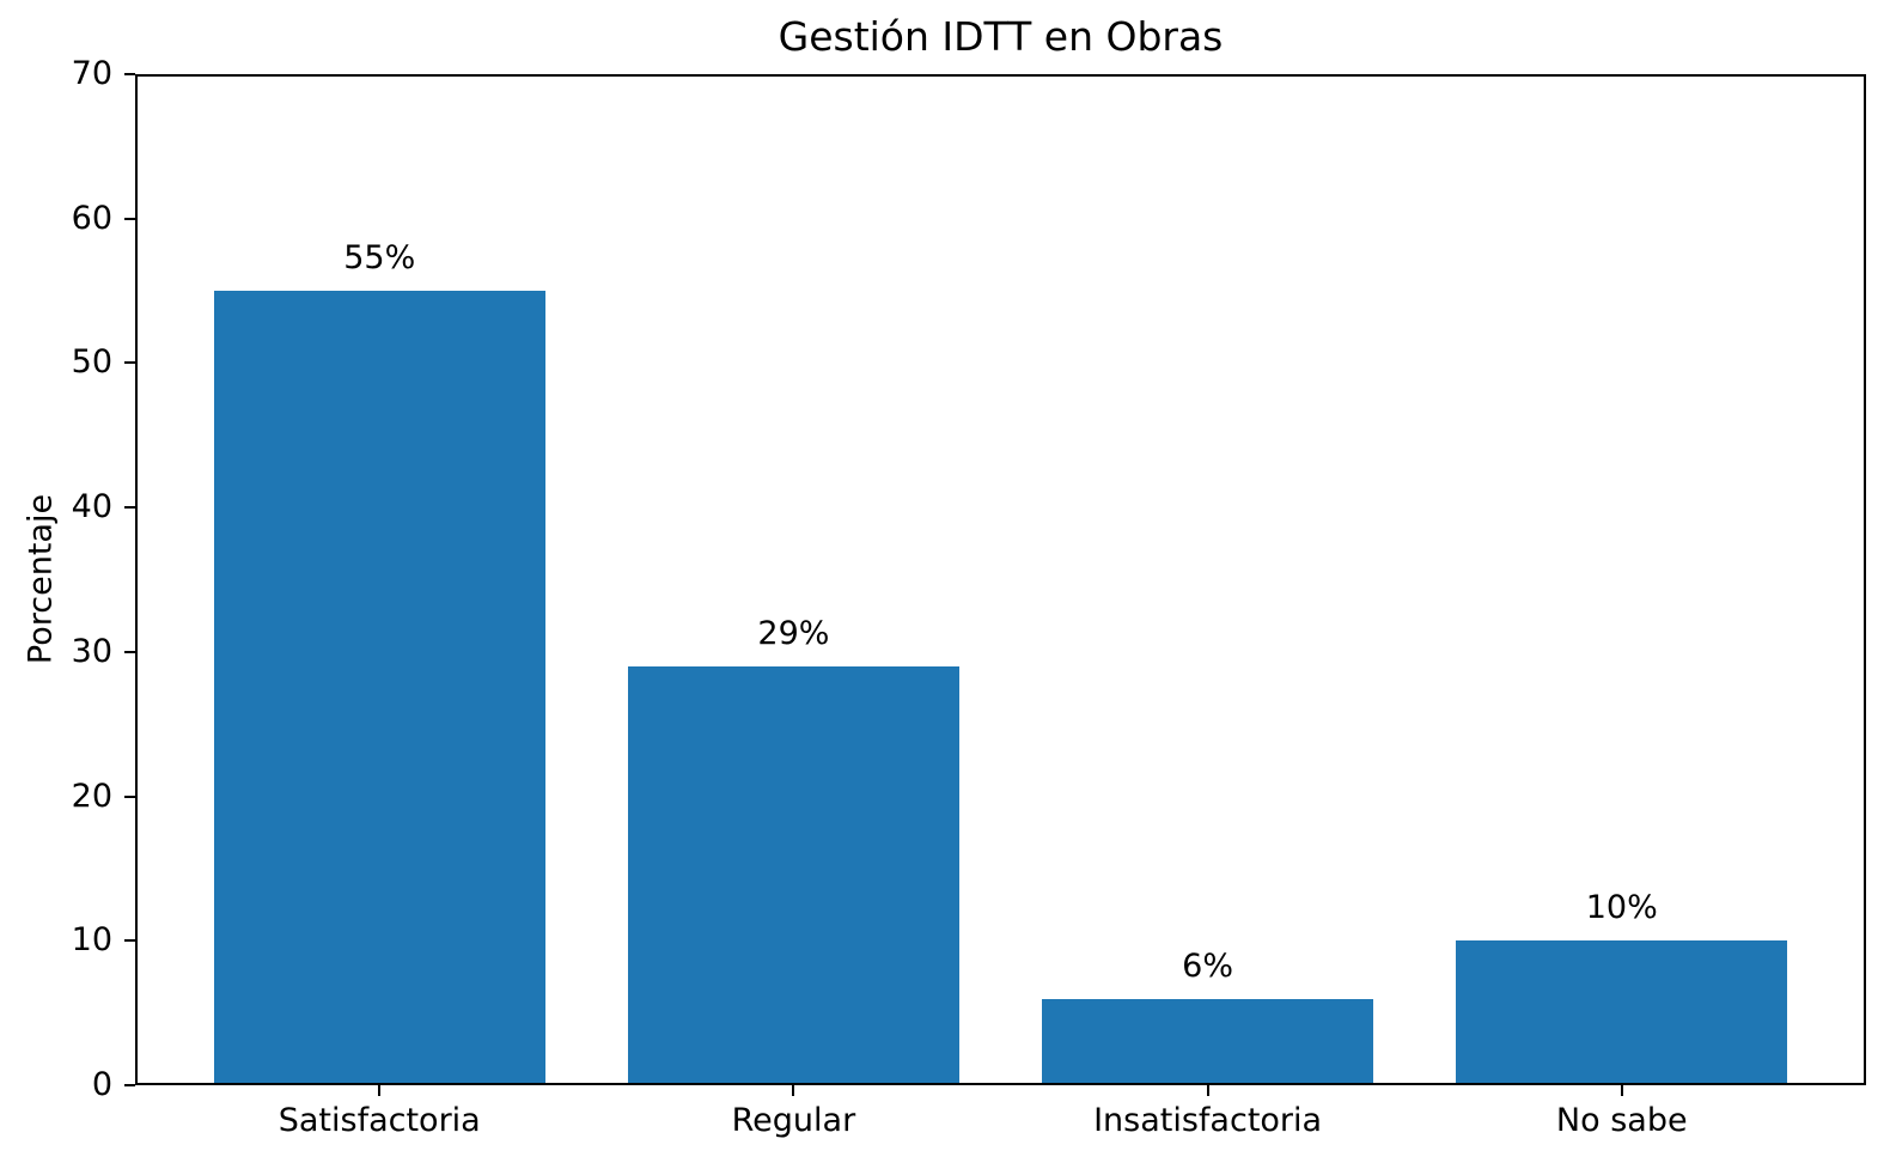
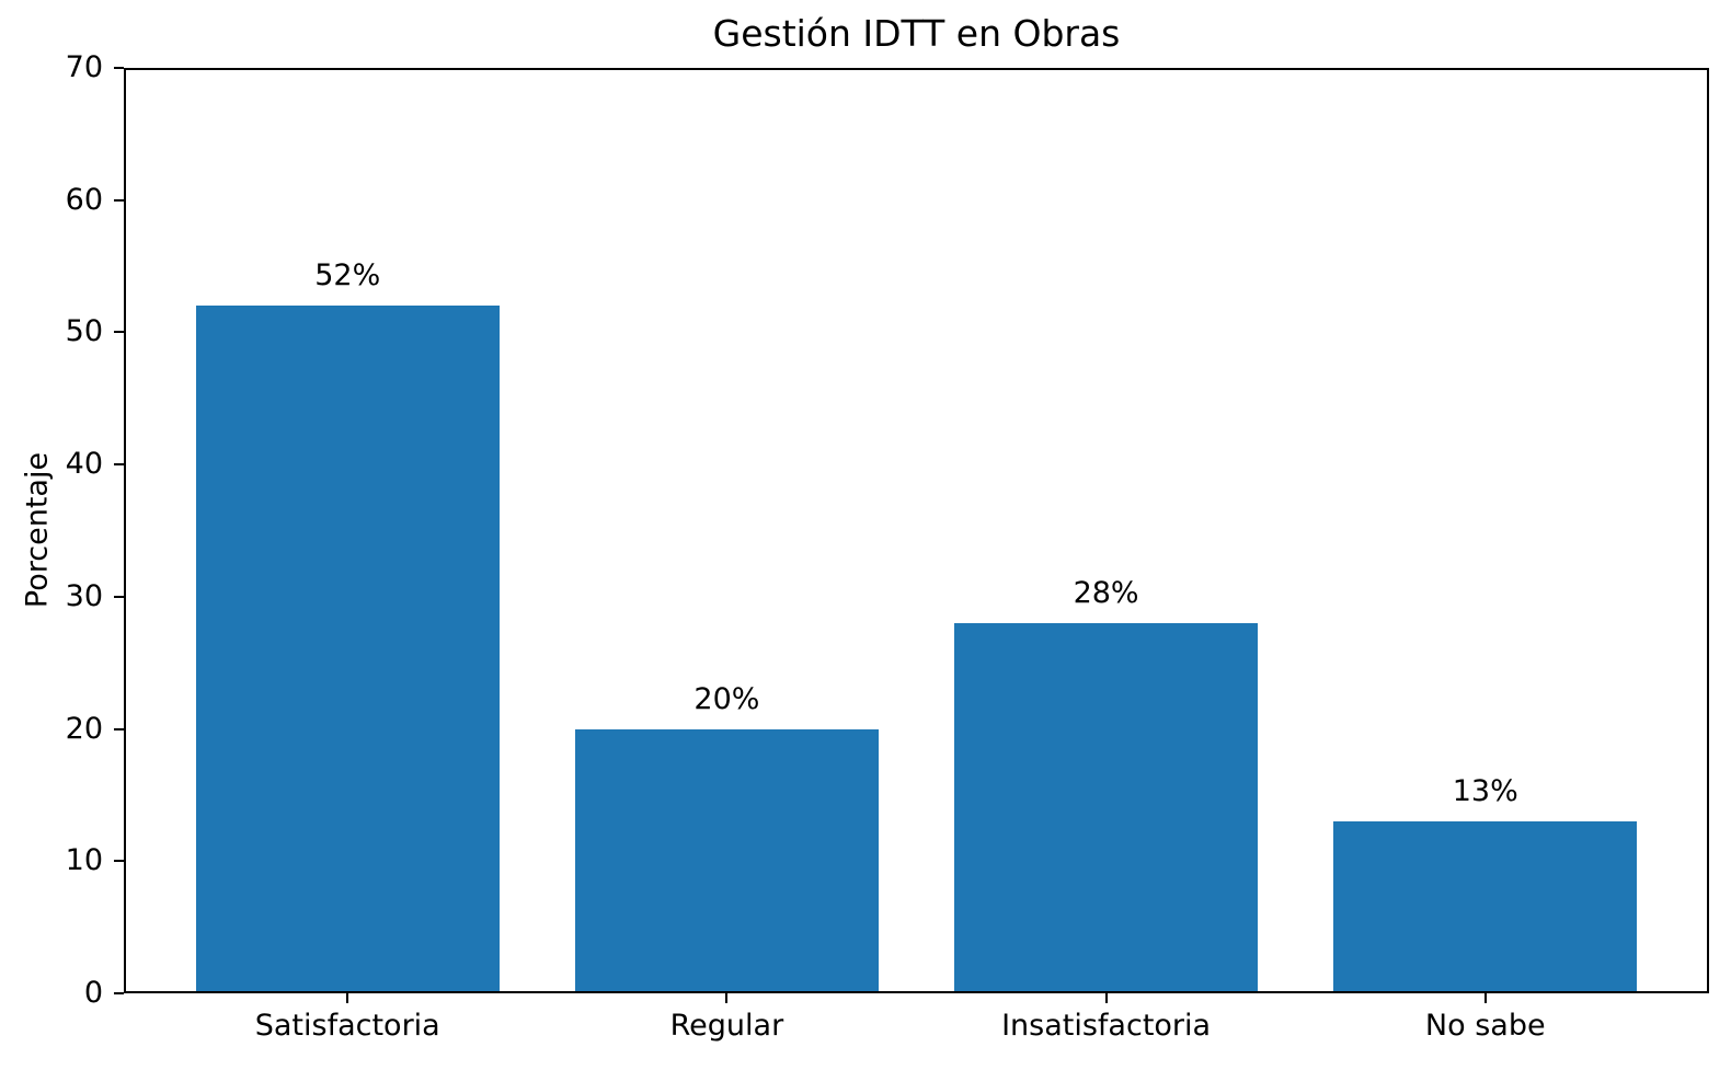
Satisfactoria: 55% -> 52%
Regular: 29% -> 20%
Insatisfactoria: 6% -> 28%
No sabe: 10% -> 13%
